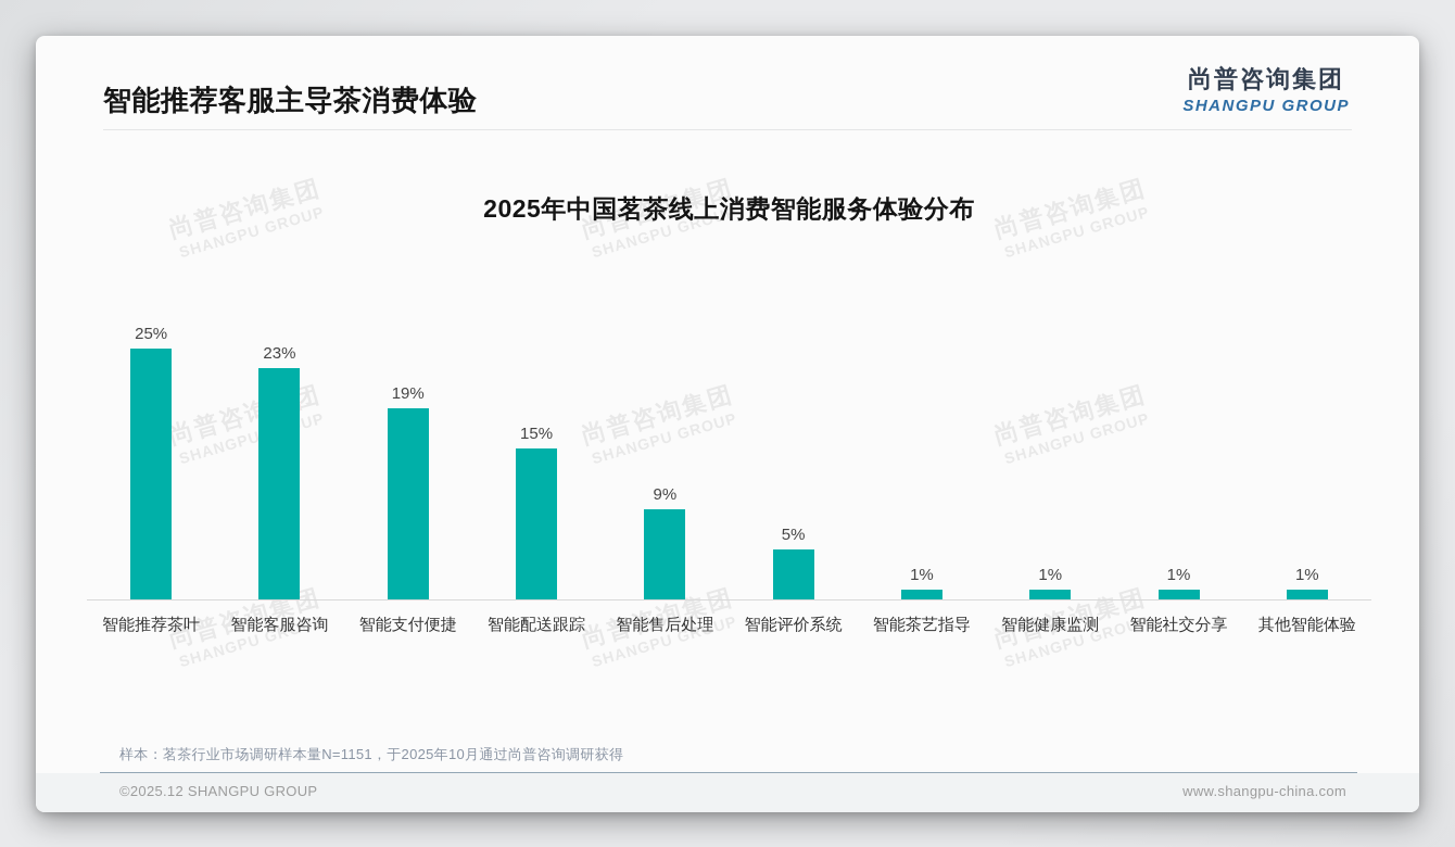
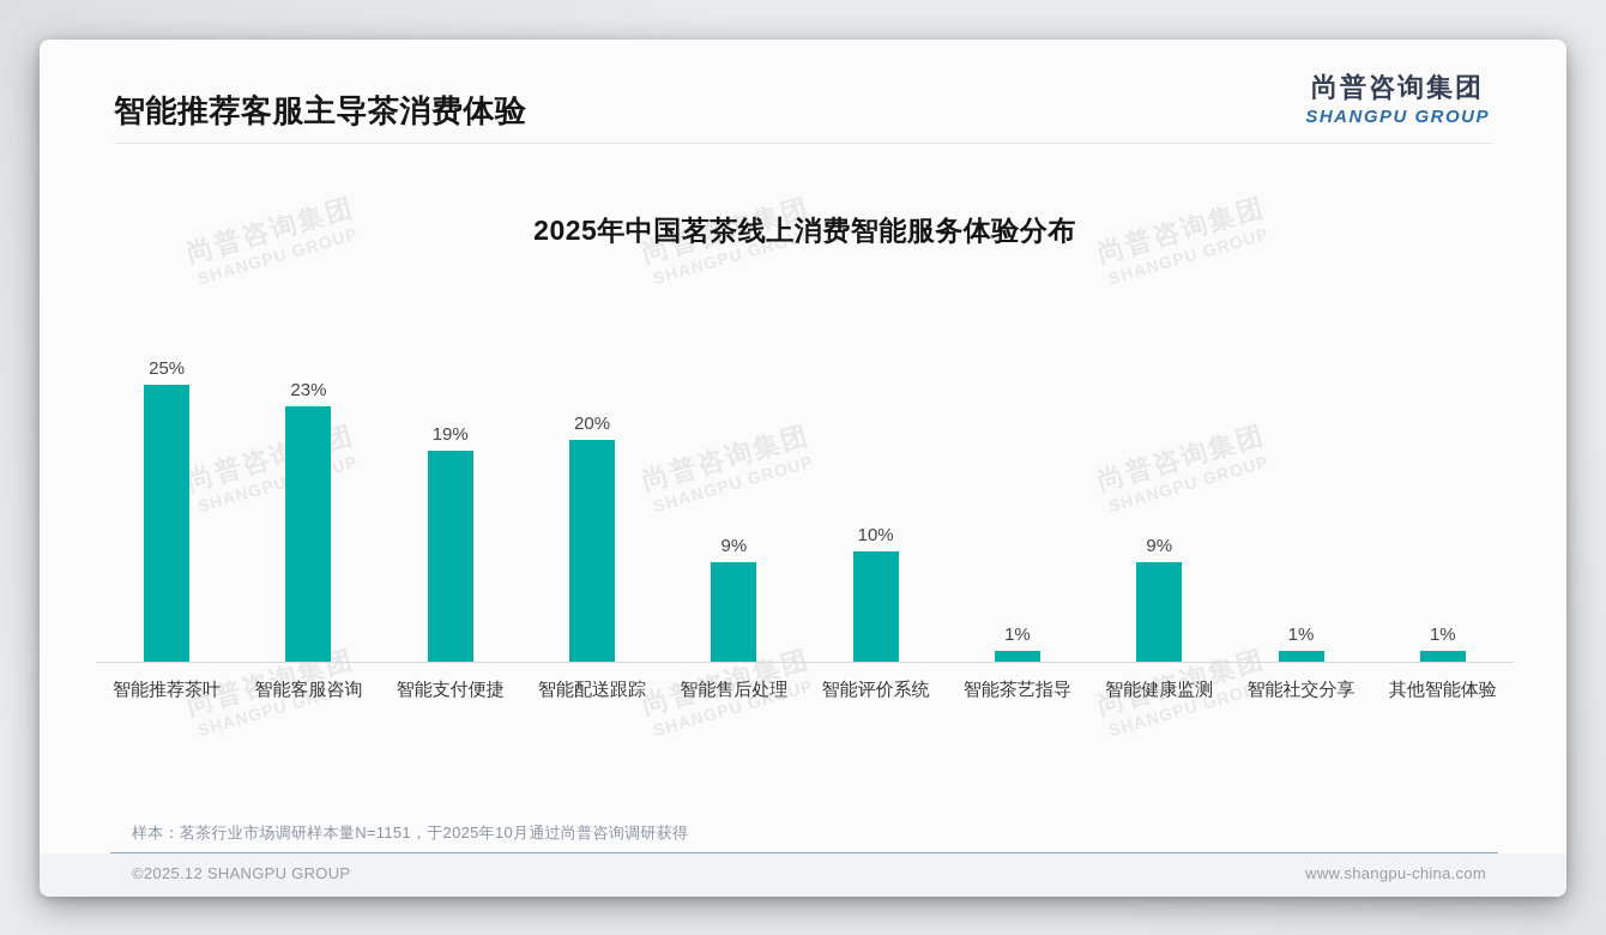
智能配送跟踪: 15% -> 20%
智能评价系统: 5% -> 10%
智能健康监测: 1% -> 9%
